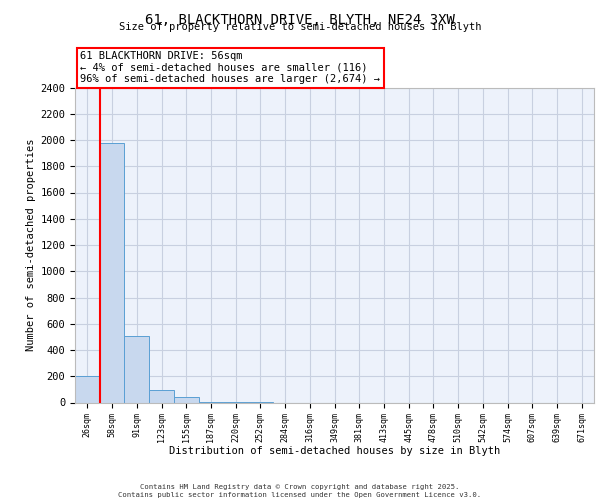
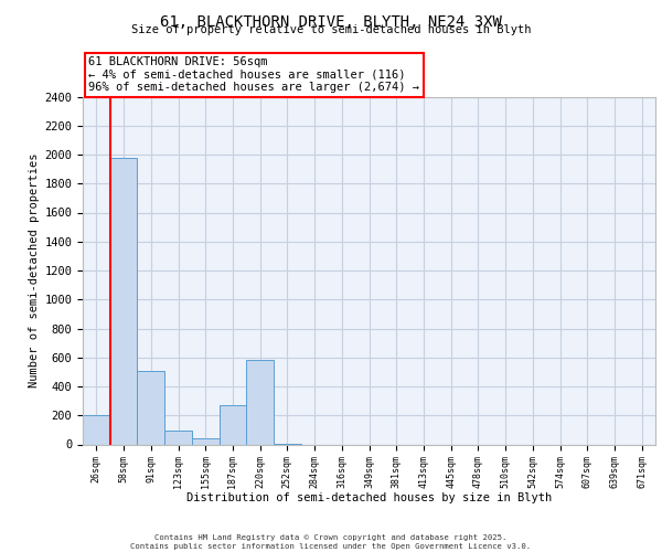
187sqm: 0 -> 270
220sqm: 0 -> 580
